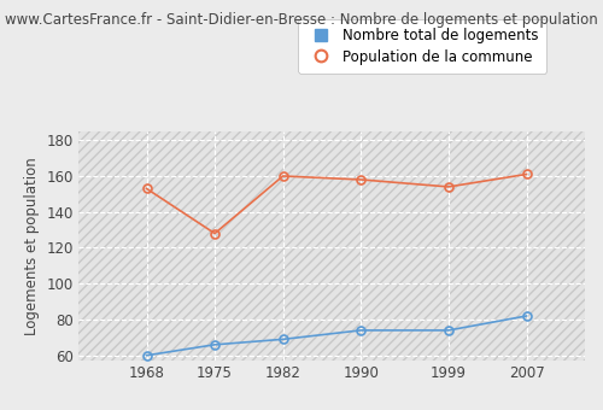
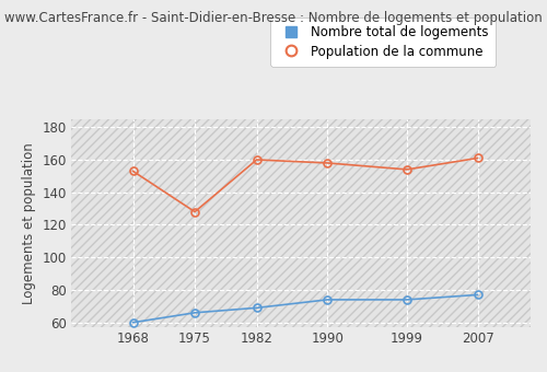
Nombre total de logements/2007: 82 -> 77
